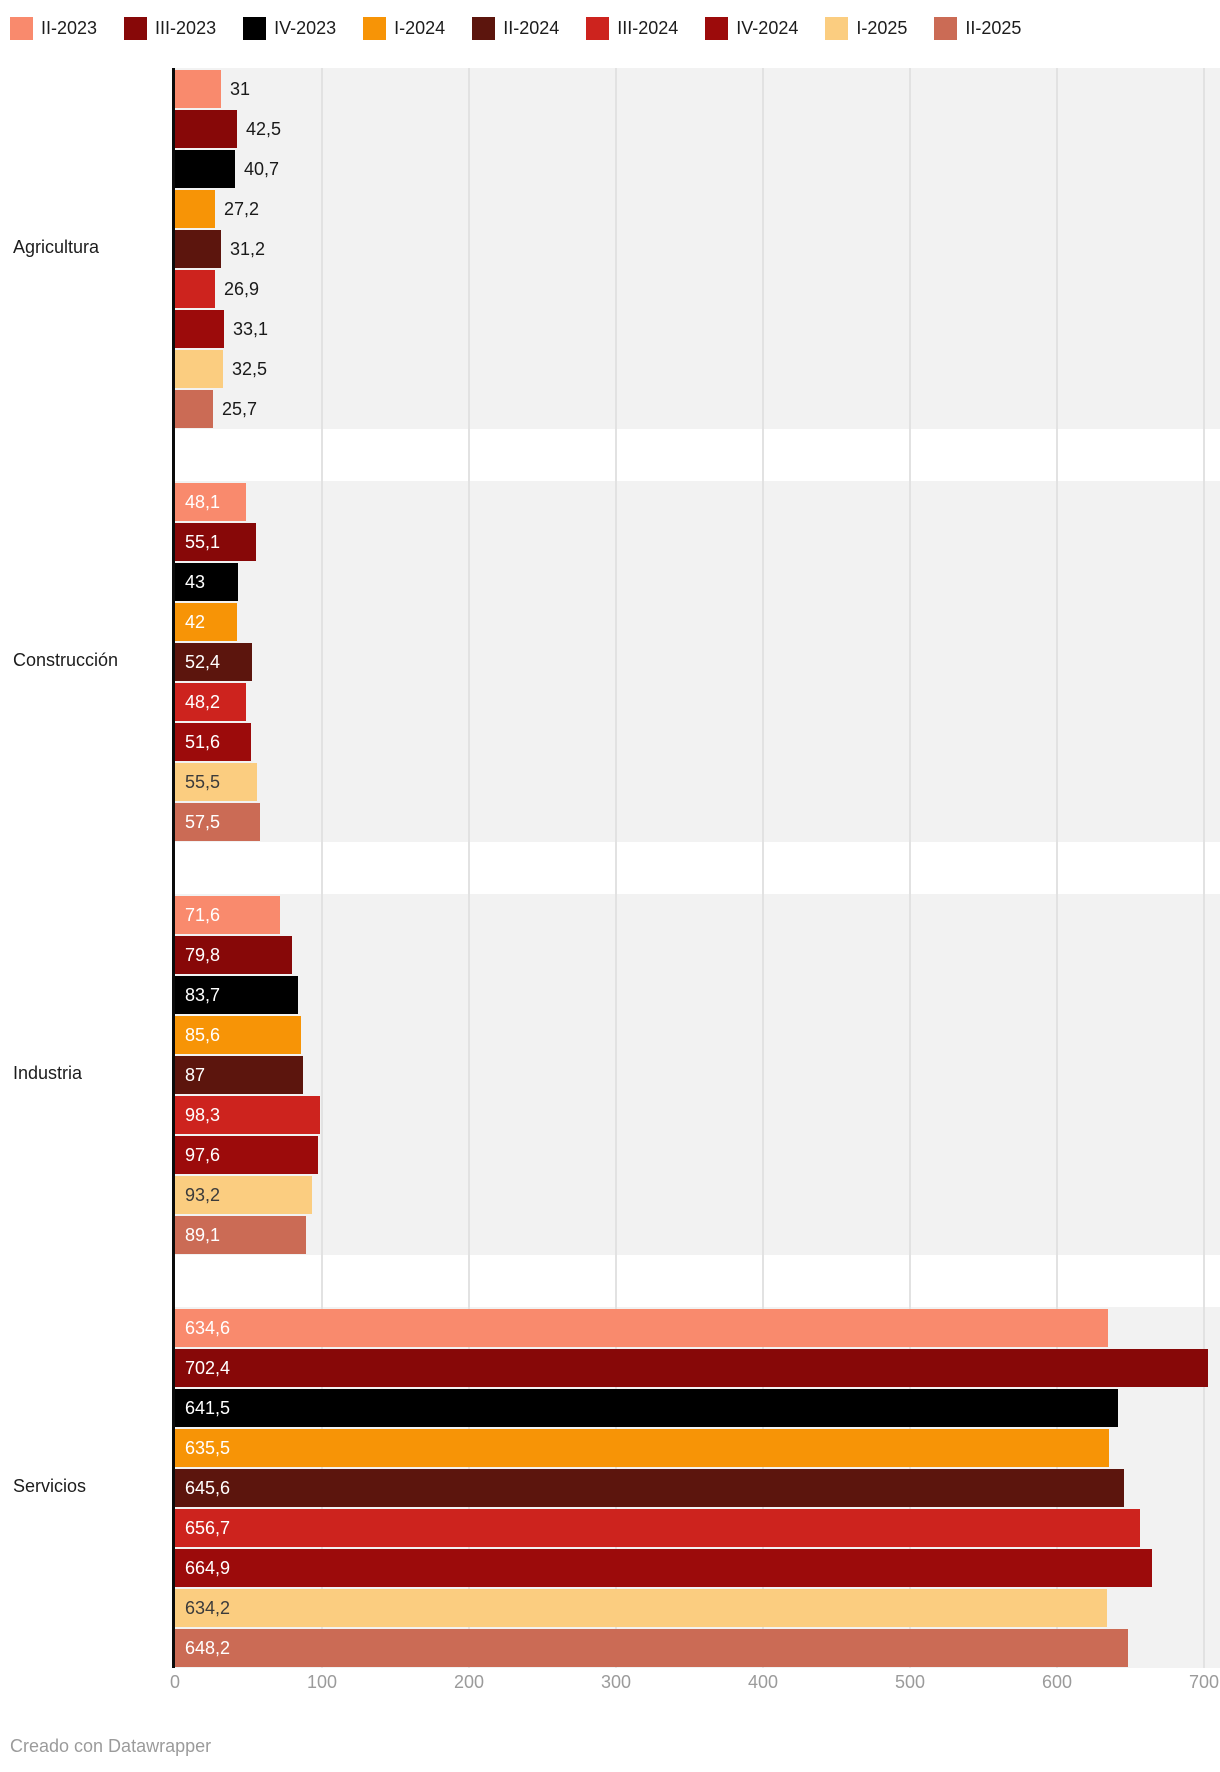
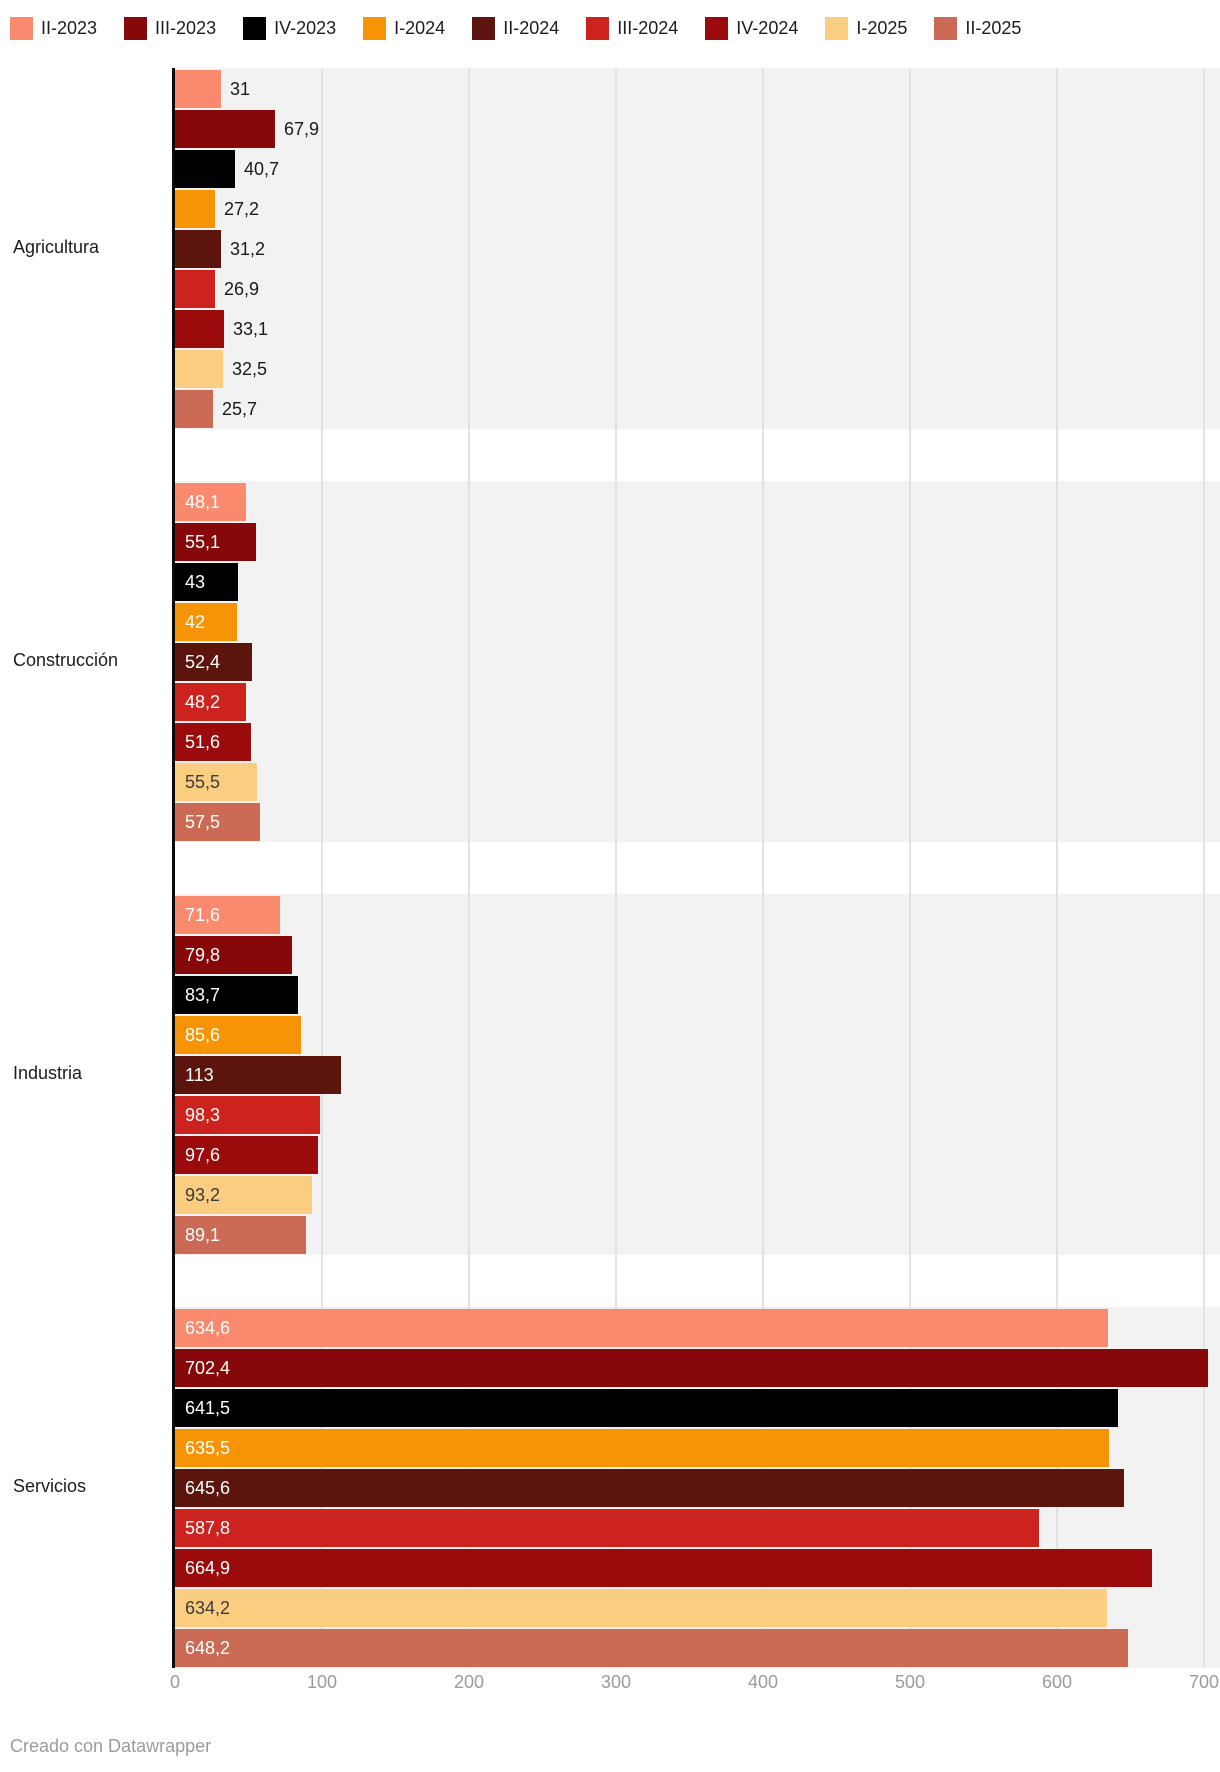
III-2023/Agricultura: 42,5 -> 67,9
II-2024/Industria: 87 -> 113
III-2024/Servicios: 656,7 -> 587,8
